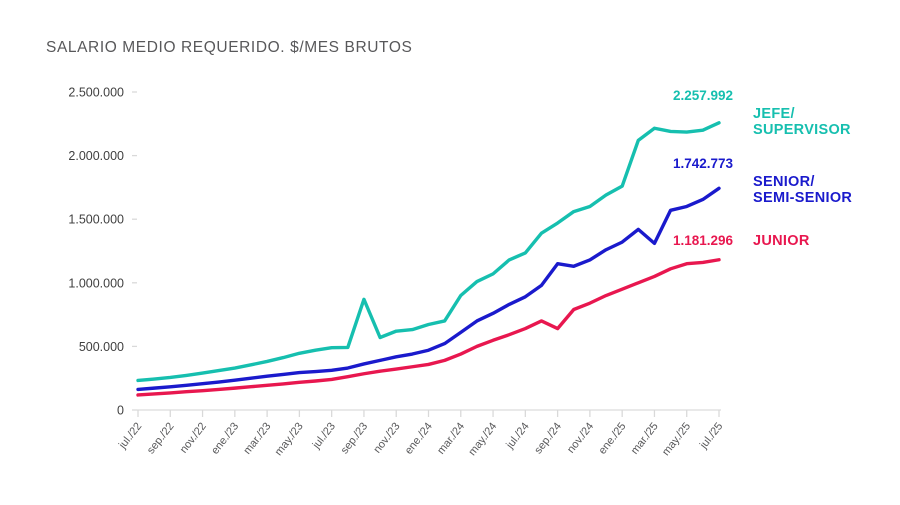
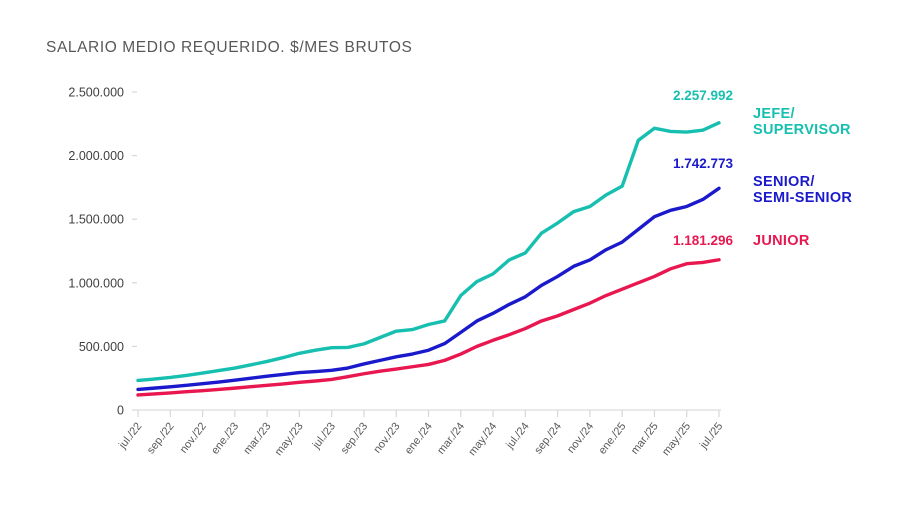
JEFE/ SUPERVISOR/sep./23: 870000 -> 520000
SENIOR/ SEMI-SENIOR/sep./24: 1150000 -> 1050000
JUNIOR/sep./24: 640000 -> 740000
SENIOR/ SEMI-SENIOR/mar./25: 1310000 -> 1520000
